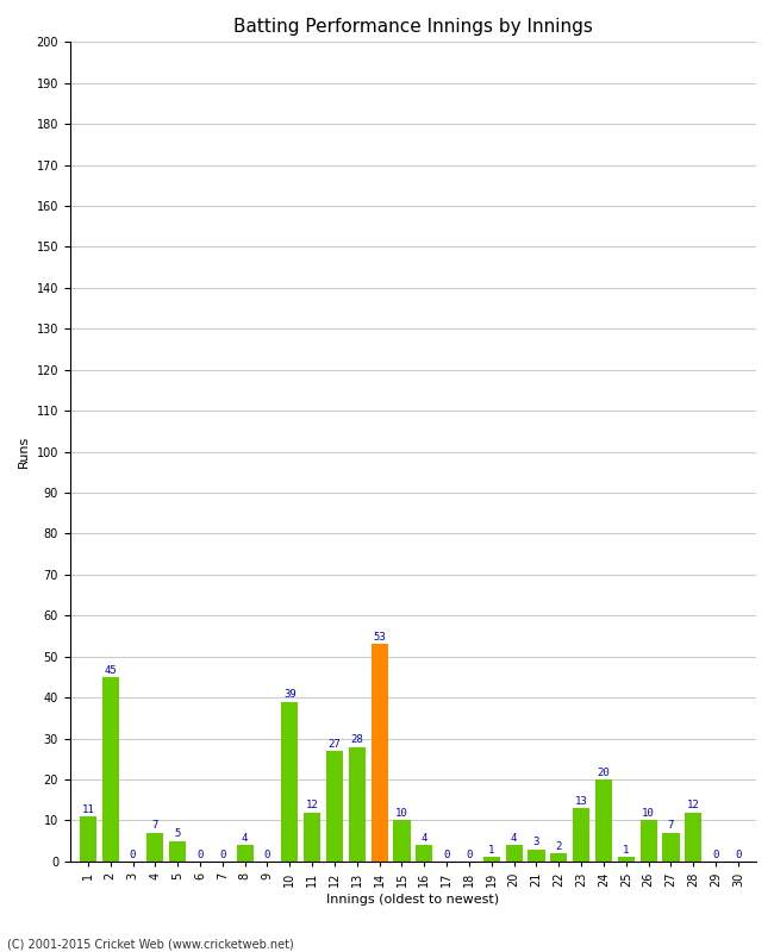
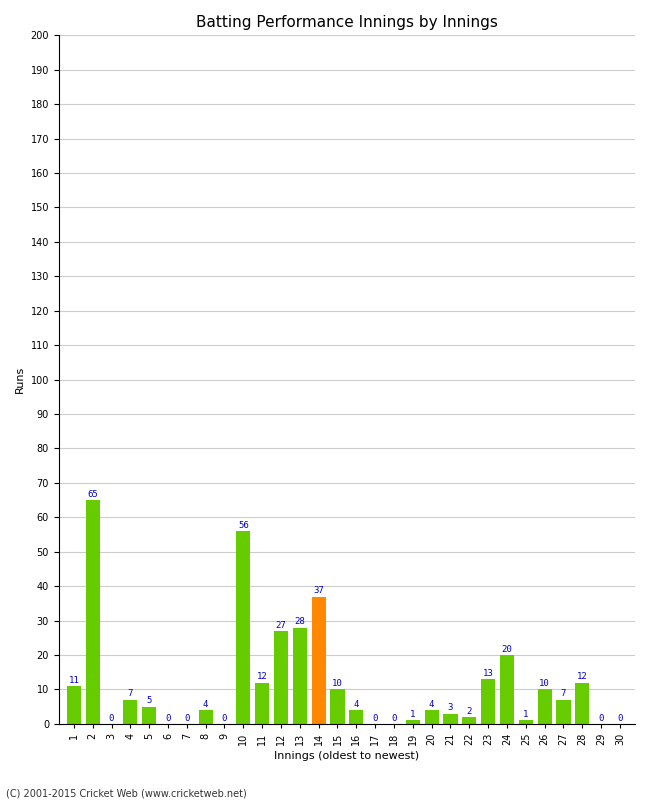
2: 45 -> 65
10: 39 -> 56
14: 53 -> 37
